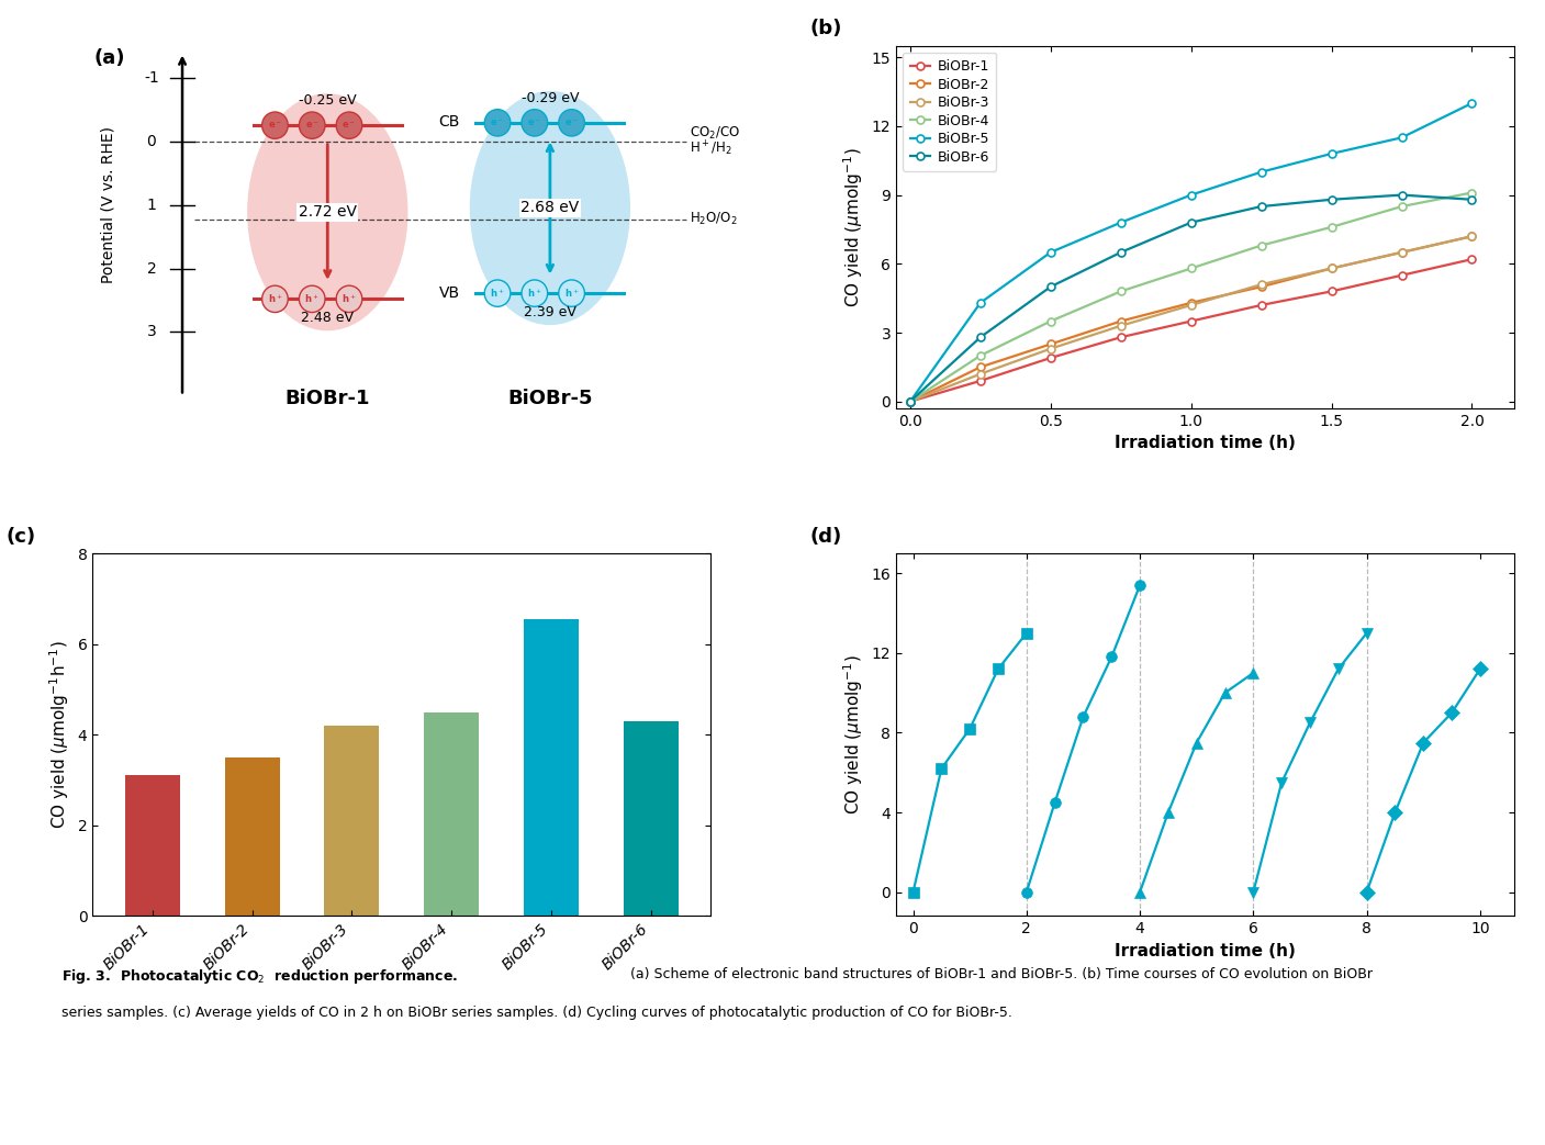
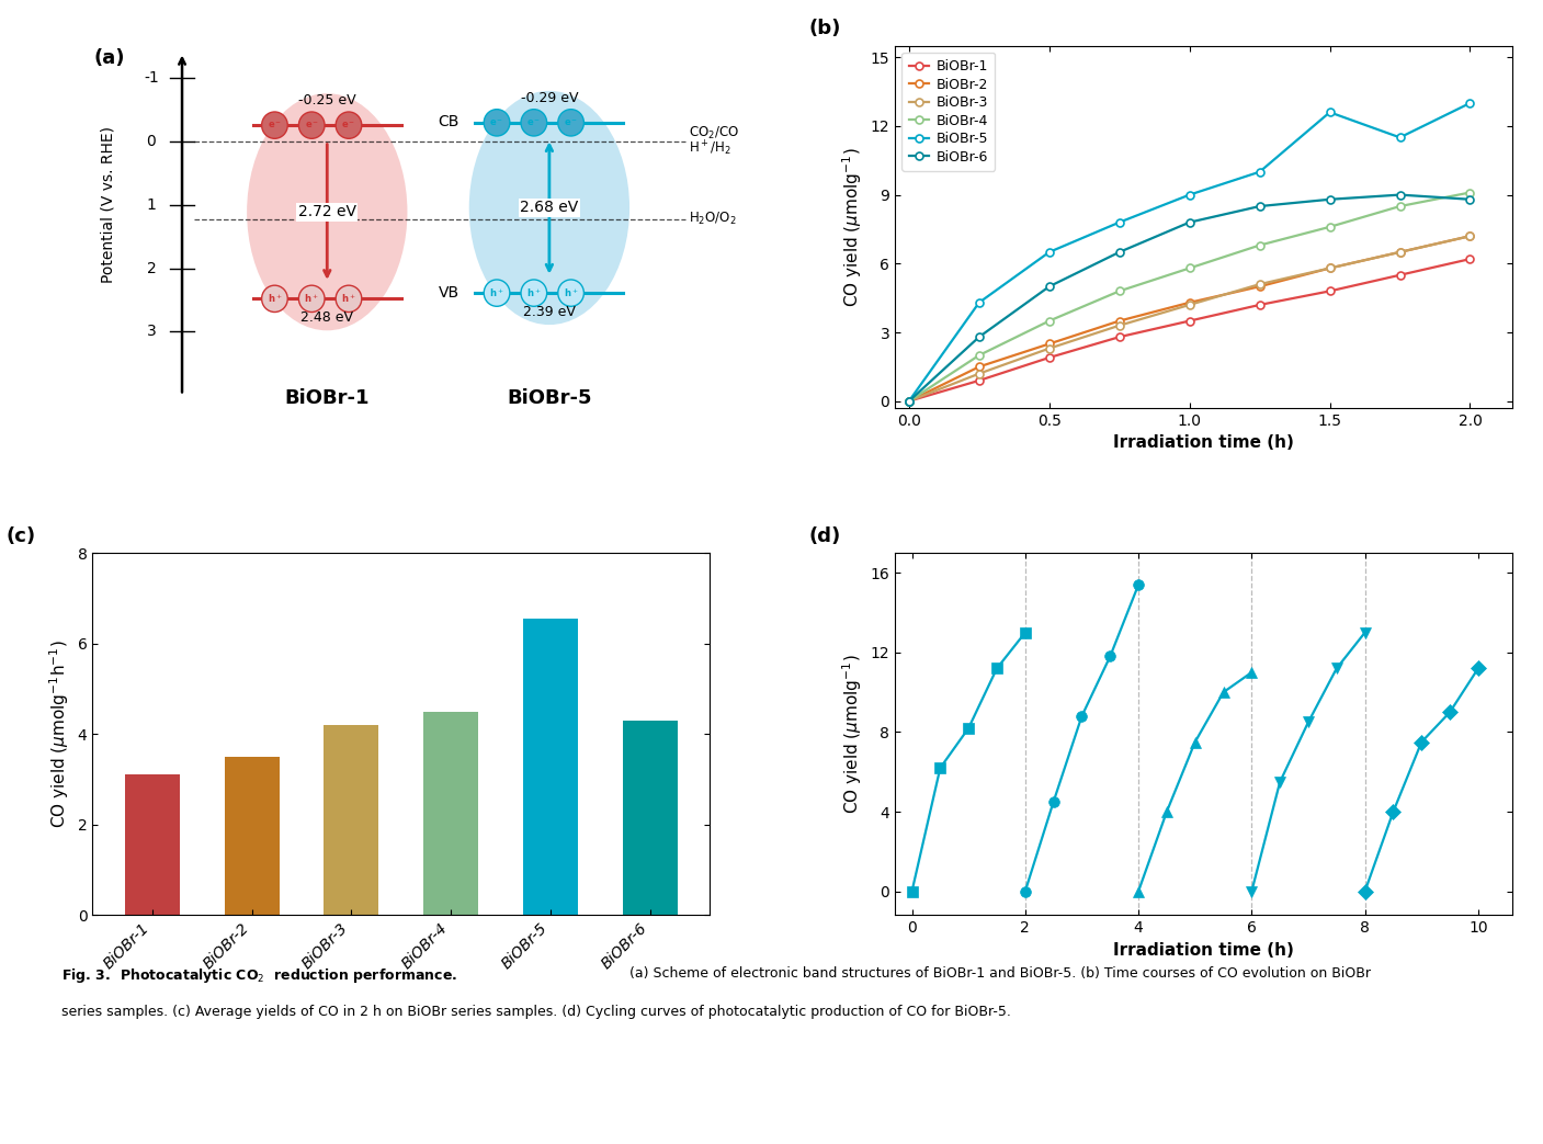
BiOBr-5/1.5: 10.8 -> 12.6
